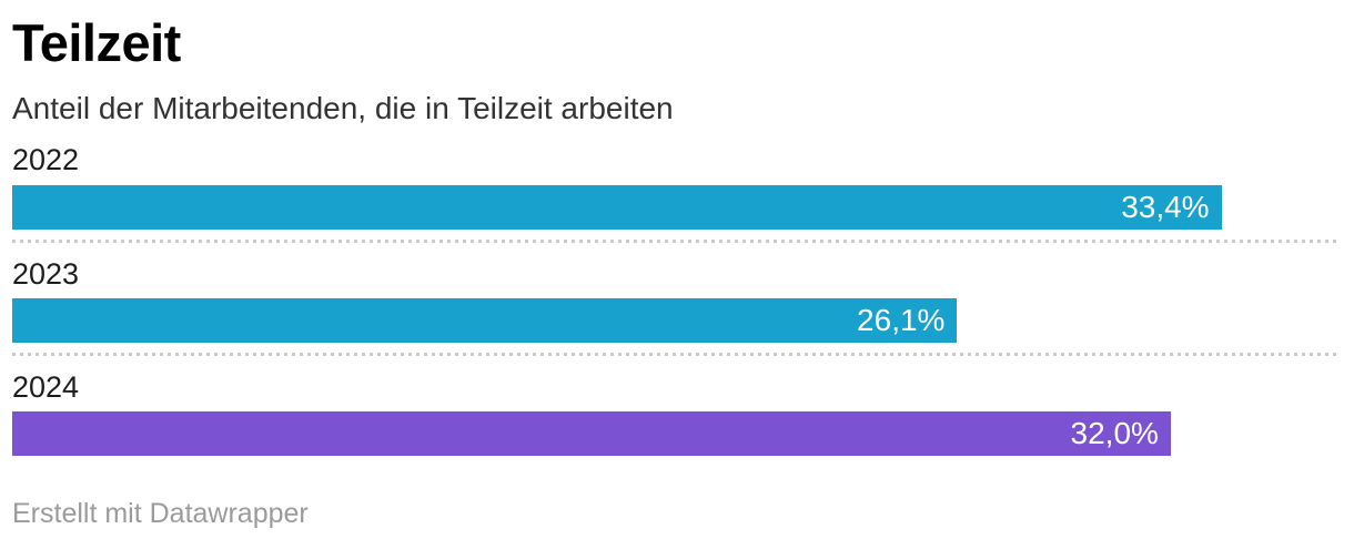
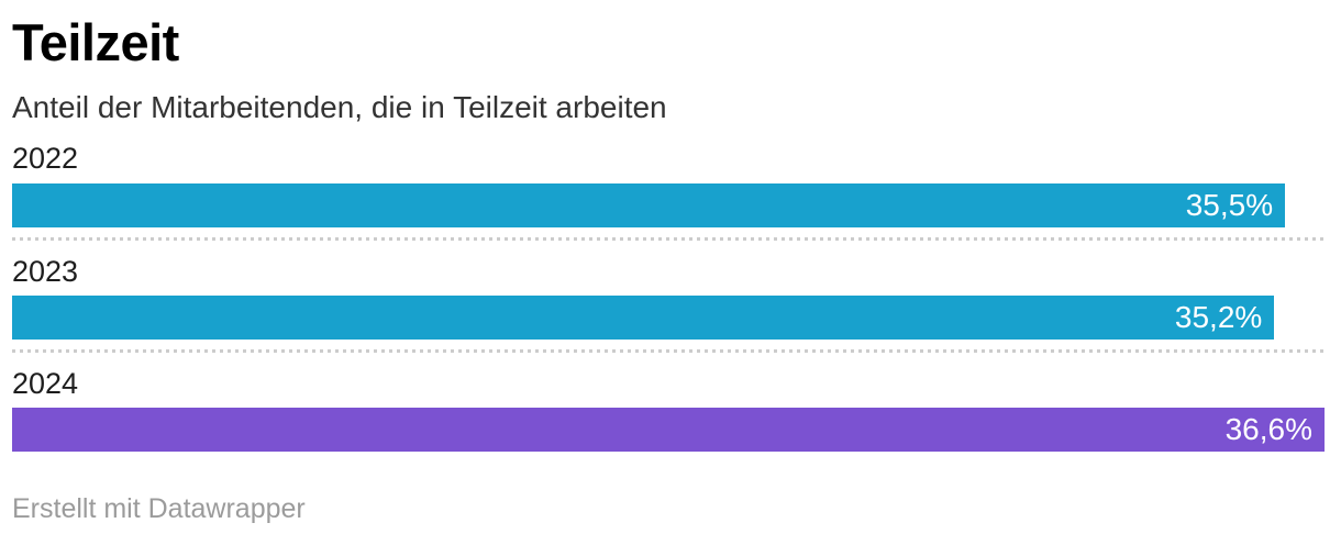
2022: 33,4% -> 35,5%
2023: 26,1% -> 35,2%
2024: 32,0% -> 36,6%
